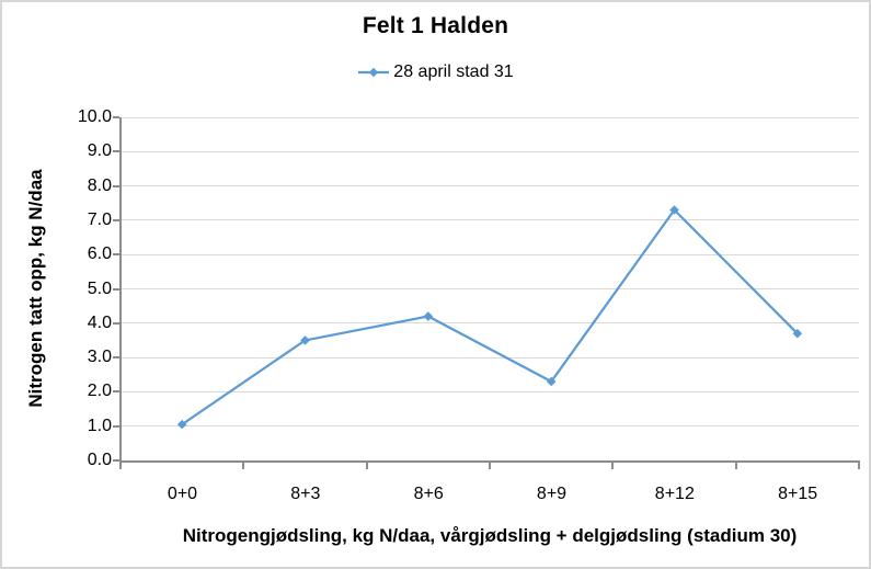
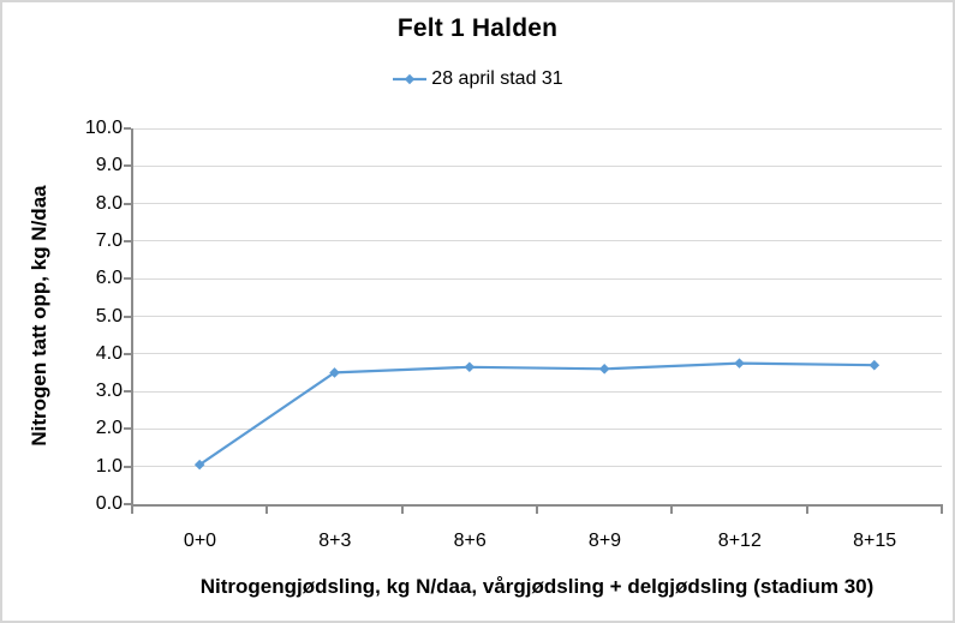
8+6: 4.2 -> 3.6
8+9: 2.3 -> 3.6
8+12: 7.3 -> 3.8
